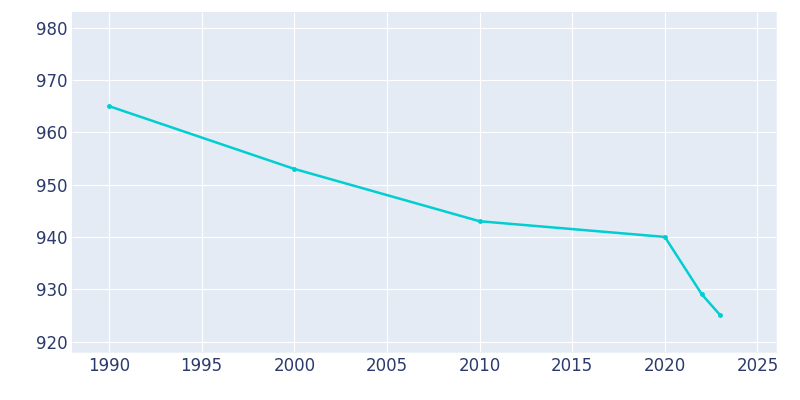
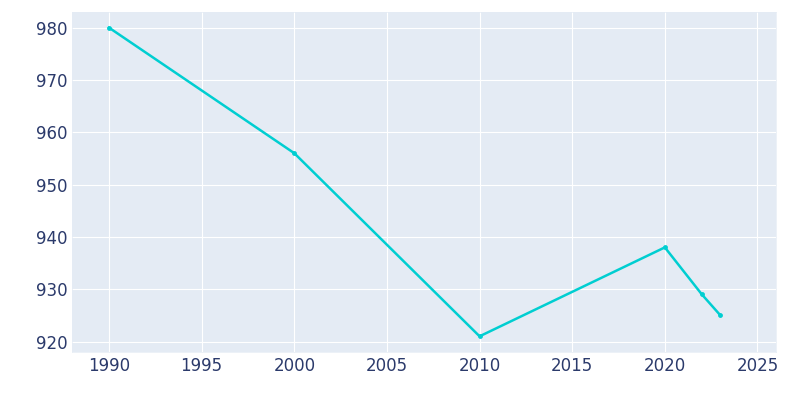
1990: 965 -> 980
2000: 953 -> 956
2010: 943 -> 921
2020: 940 -> 938
